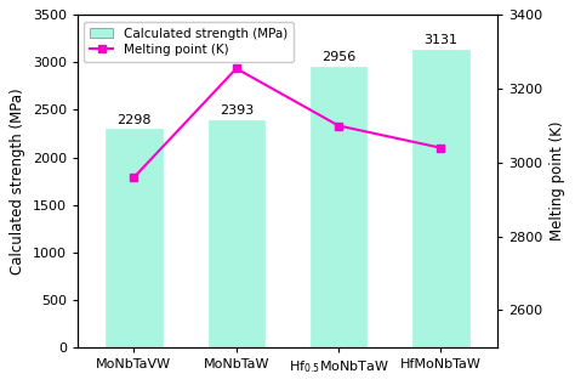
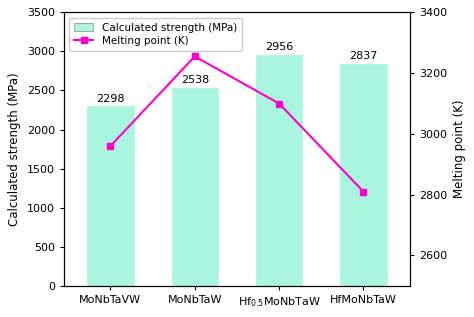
Calculated strength (MPa)/MoNbTaW: 2393 -> 2538
Calculated strength (MPa)/HfMoNbTaW: 3131 -> 2837
Melting point (K)/HfMoNbTaW: 3040 -> 2810
